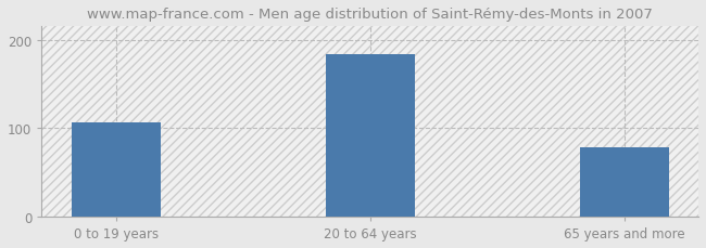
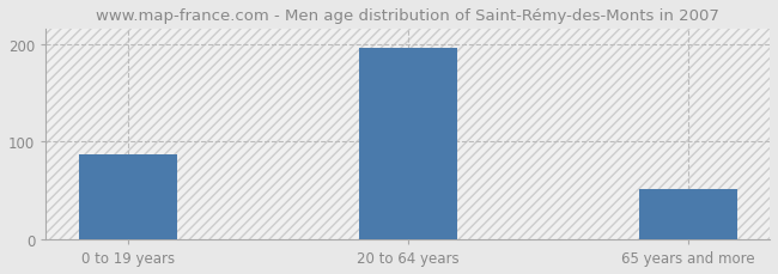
0 to 19 years: 106 -> 87
20 to 64 years: 184 -> 196
65 years and more: 78 -> 52
